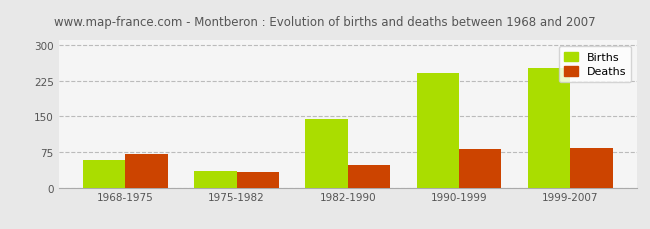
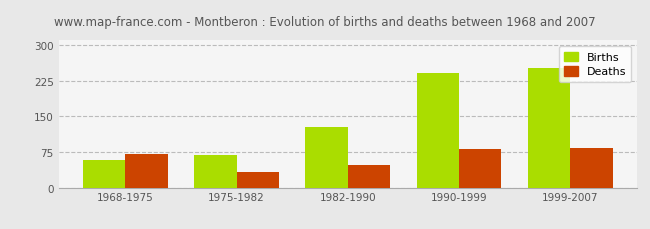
Births/1975-1982: 35 -> 68
Births/1982-1990: 145 -> 128
